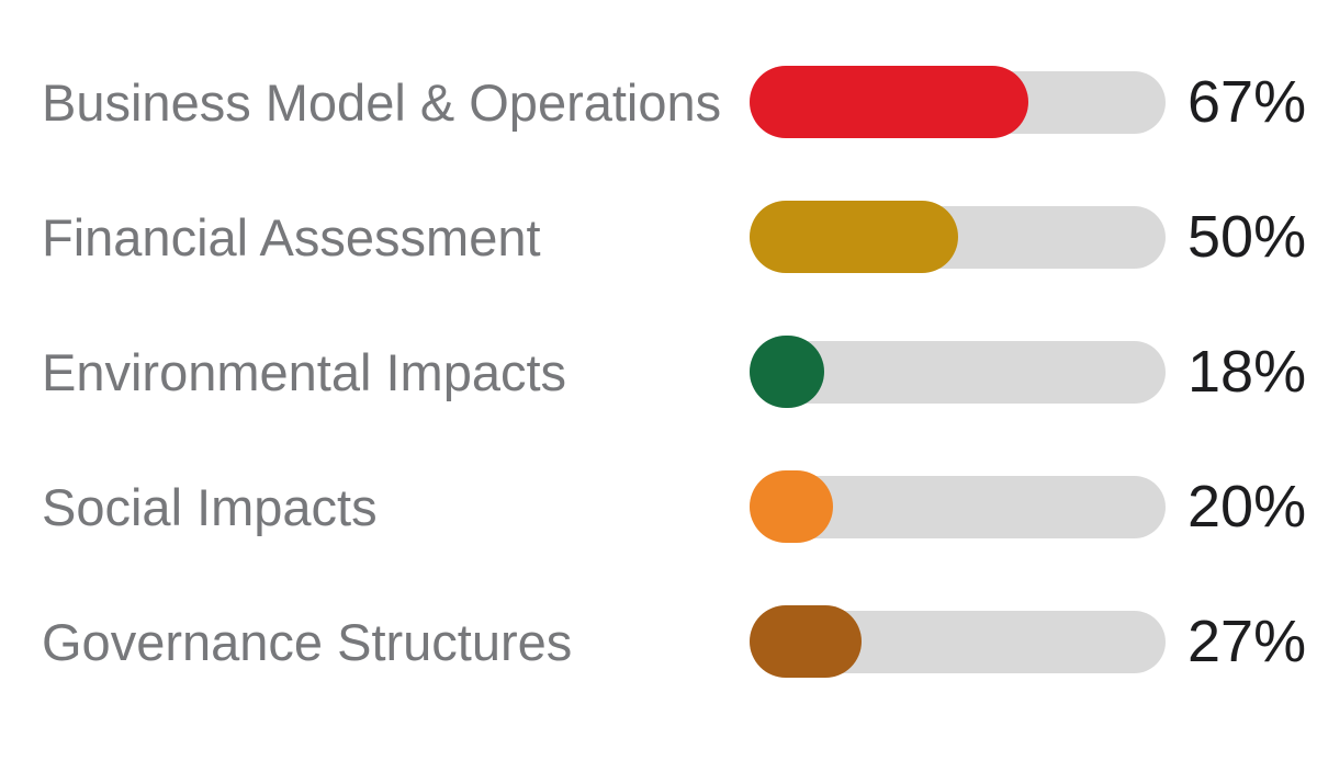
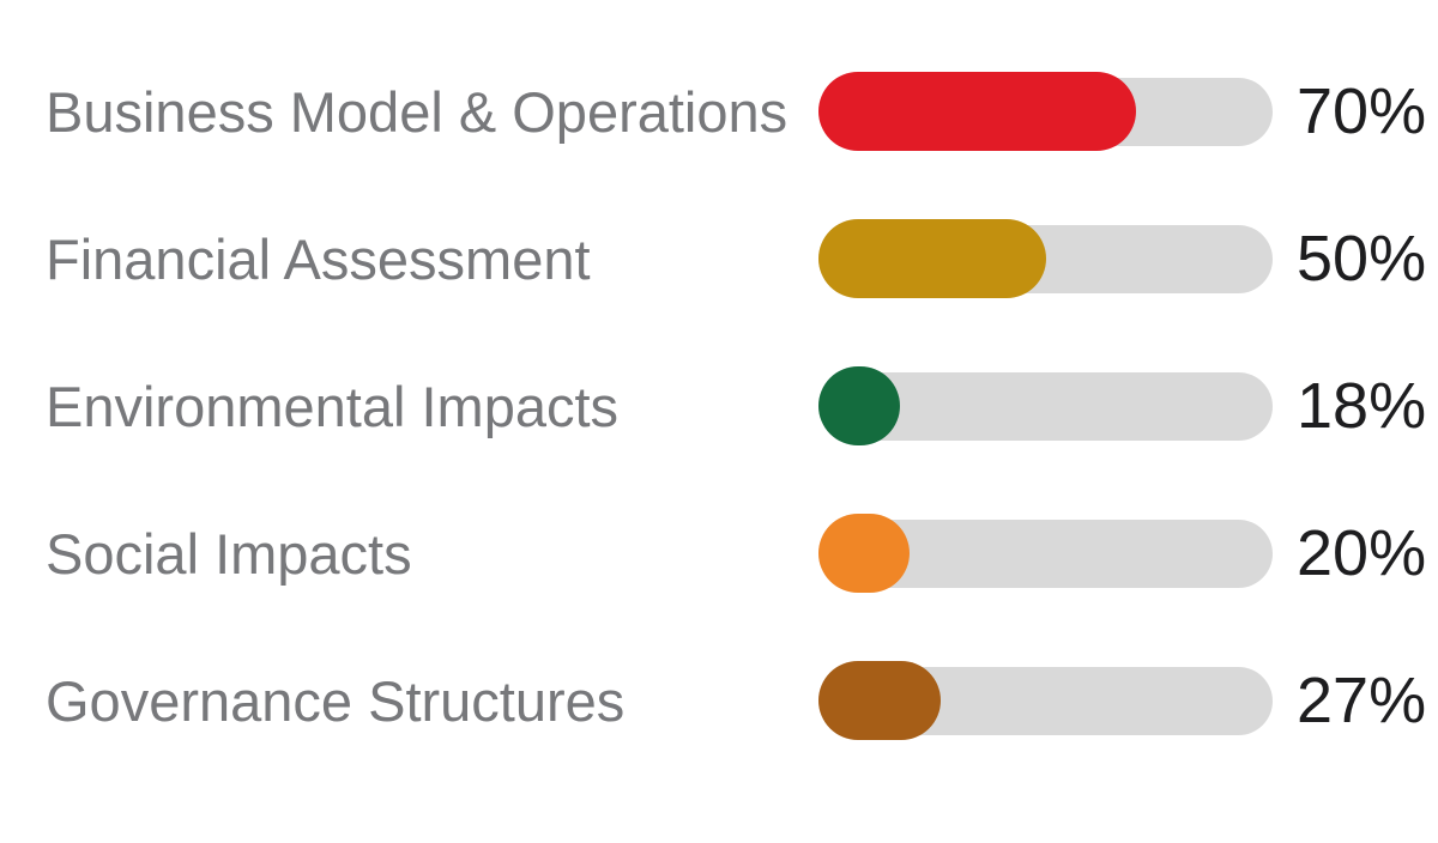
Business Model & Operations: 67% -> 70%
